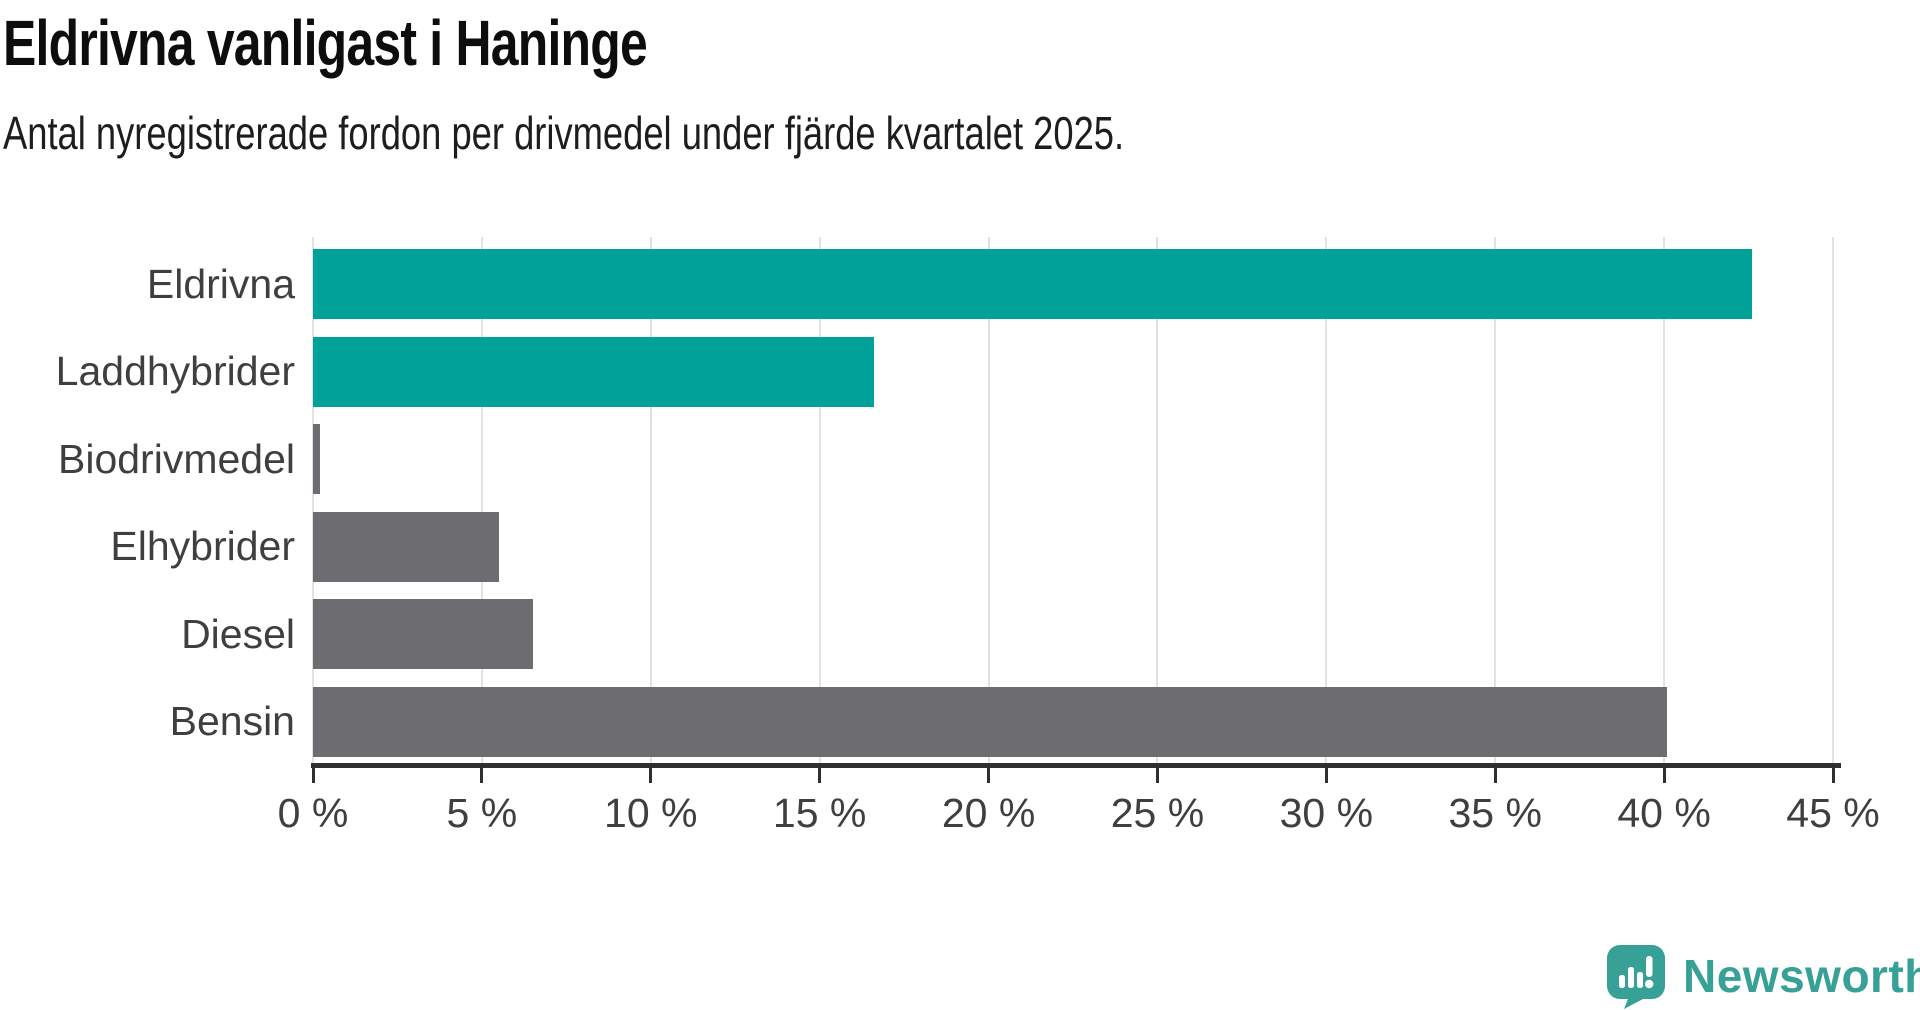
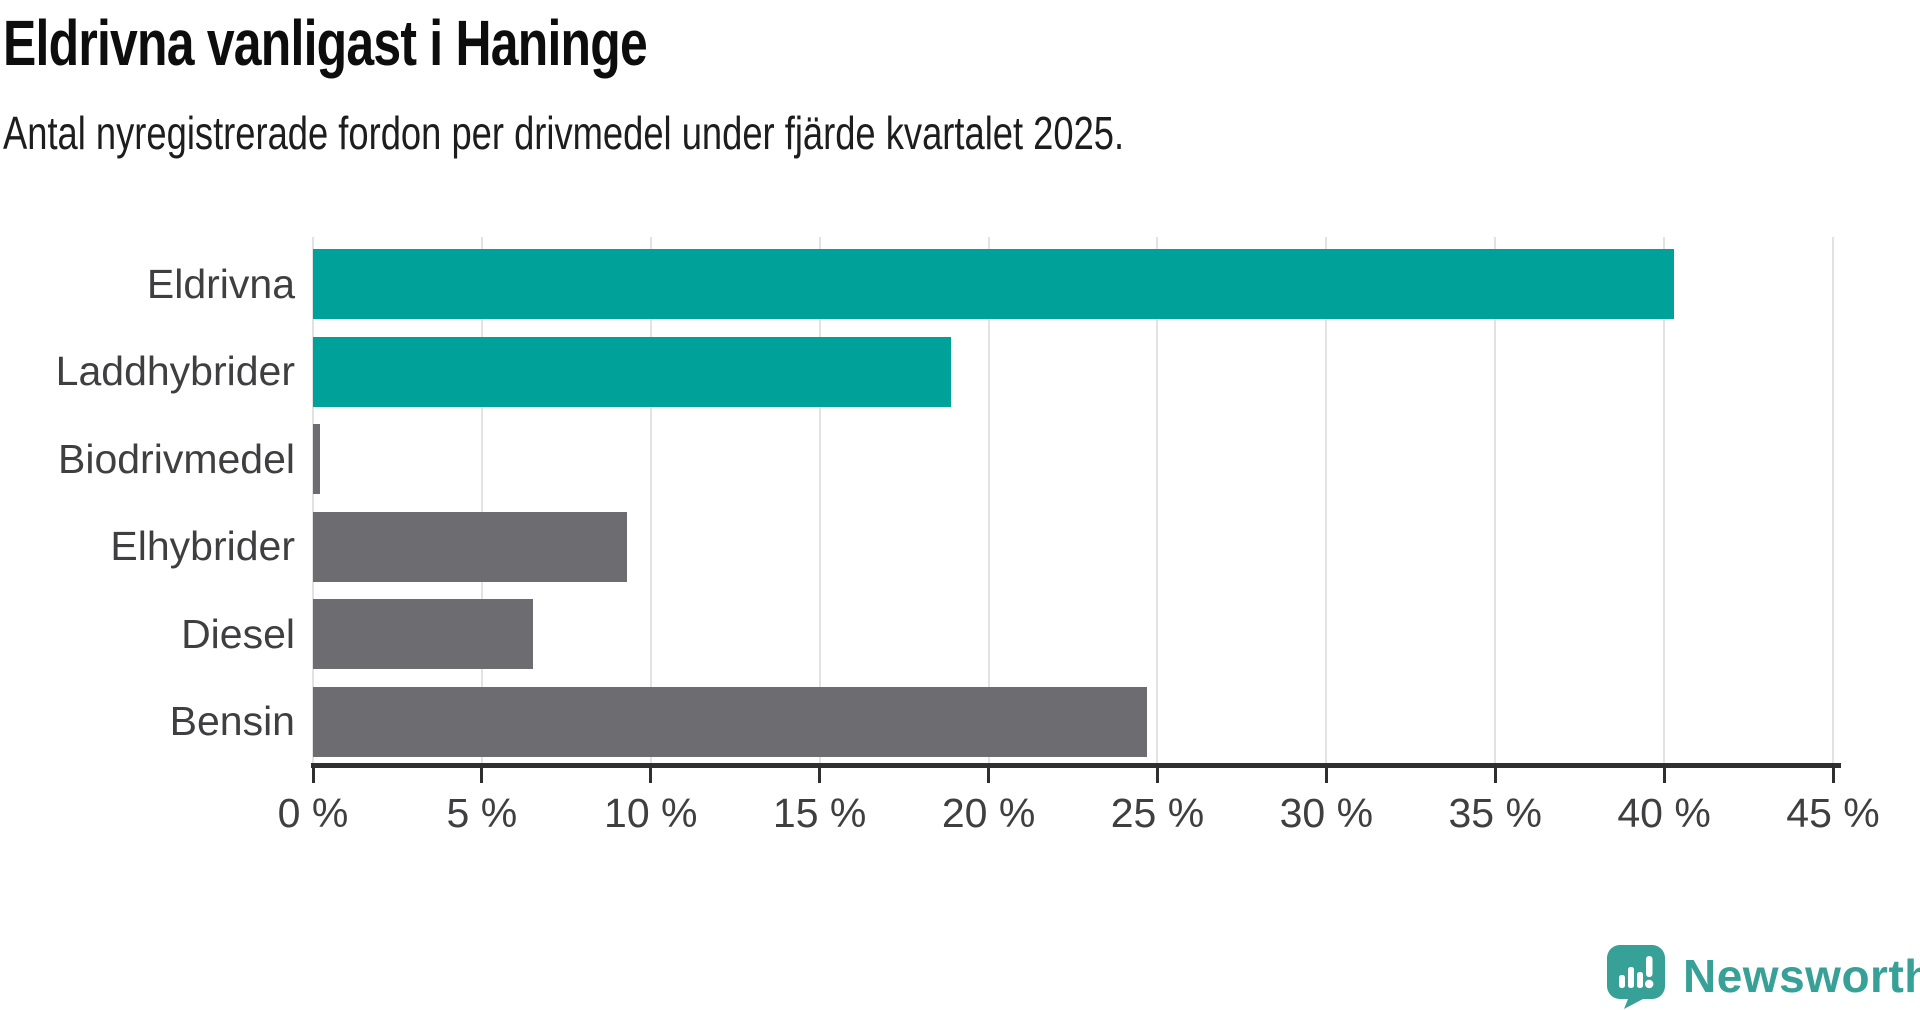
Eldrivna: 42.6% -> 40.3%
Laddhybrider: 16.6% -> 18.9%
Elhybrider: 5.5% -> 9.3%
Bensin: 40.1% -> 24.7%
